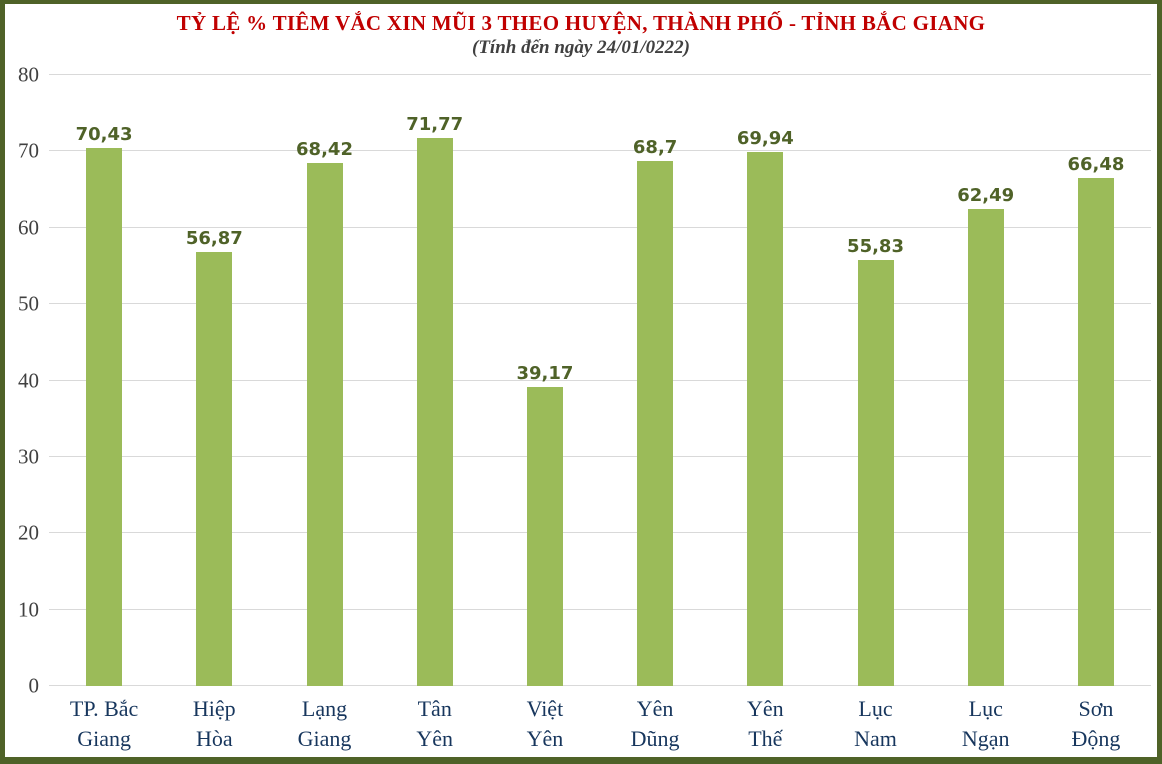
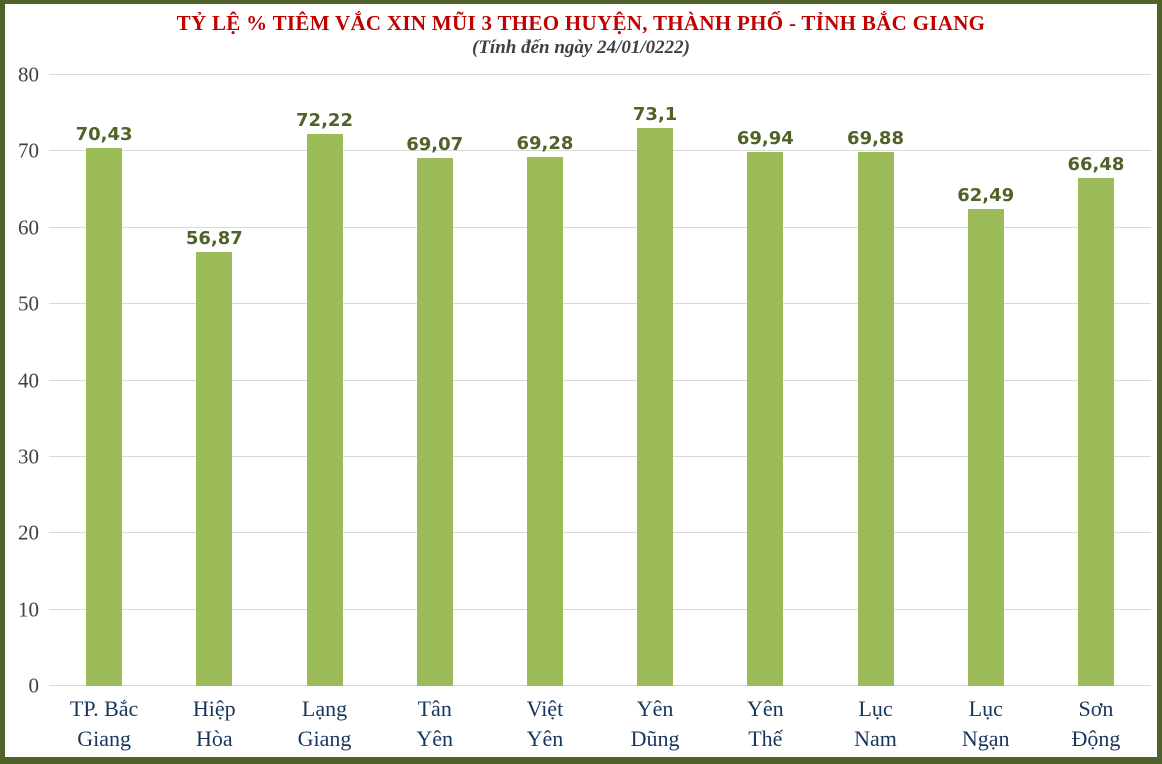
Lạng Giang: 68,42 -> 72,22
Tân Yên: 71,77 -> 69,07
Việt Yên: 39,17 -> 69,28
Yên Dũng: 68,7 -> 73,1
Lục Nam: 55,83 -> 69,88
